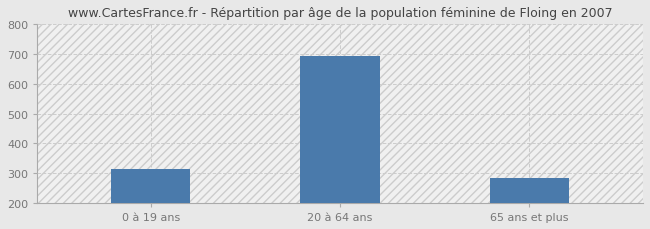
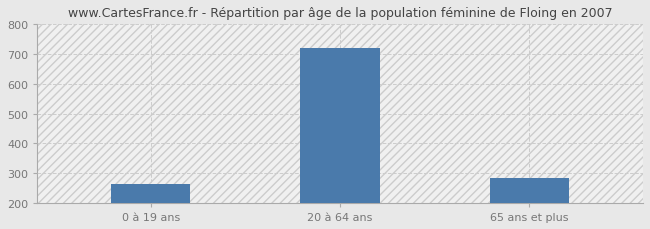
0 à 19 ans: 315 -> 265
20 à 64 ans: 695 -> 720
